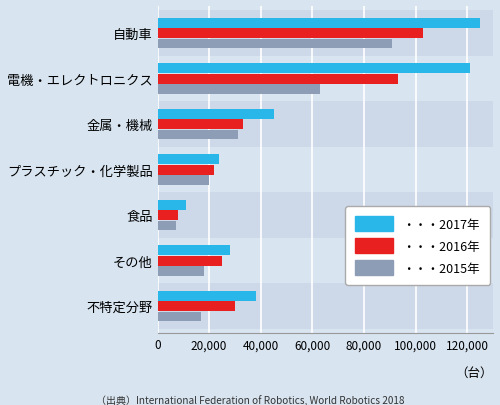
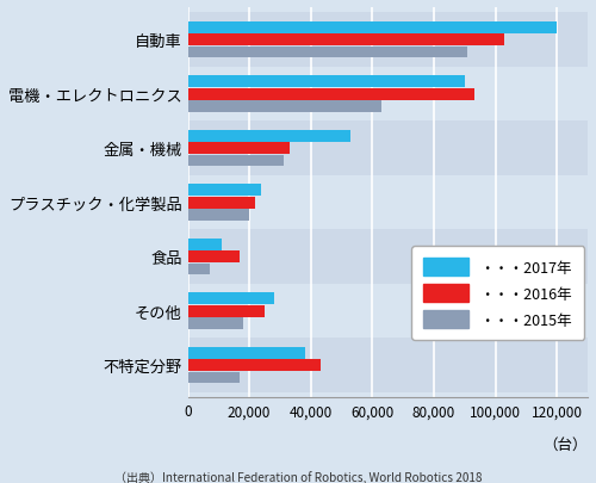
・・・2017年/自動車: 125,000 -> 120,000
・・・2017年/電機・エレクトロニクス: 121,000 -> 90,000
・・・2017年/金属・機械: 45,000 -> 53,000
・・・2016年/食品: 8,000 -> 17,000
・・・2016年/不特定分野: 30,000 -> 43,000
